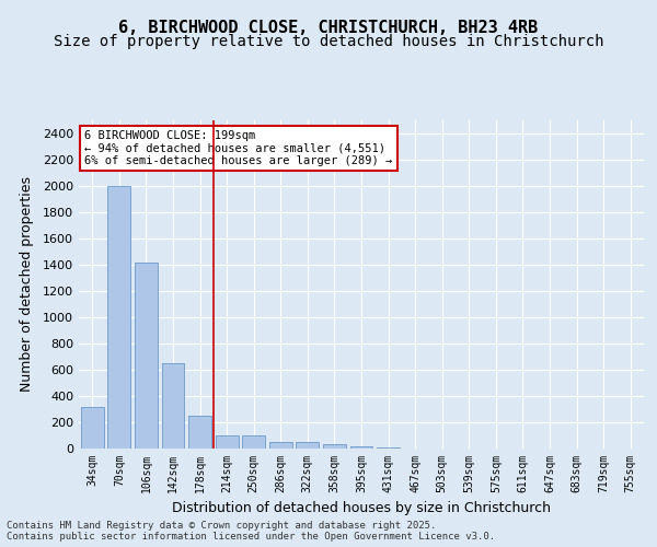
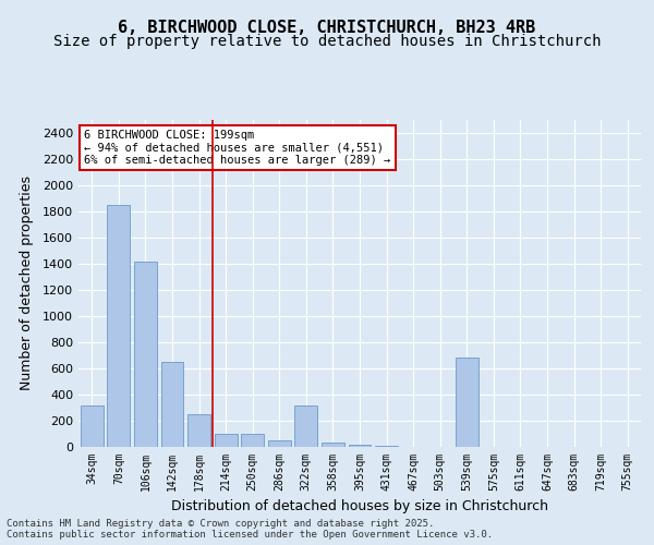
70sqm: 2000 -> 1850
322sqm: 50 -> 320
539sqm: 0 -> 680
